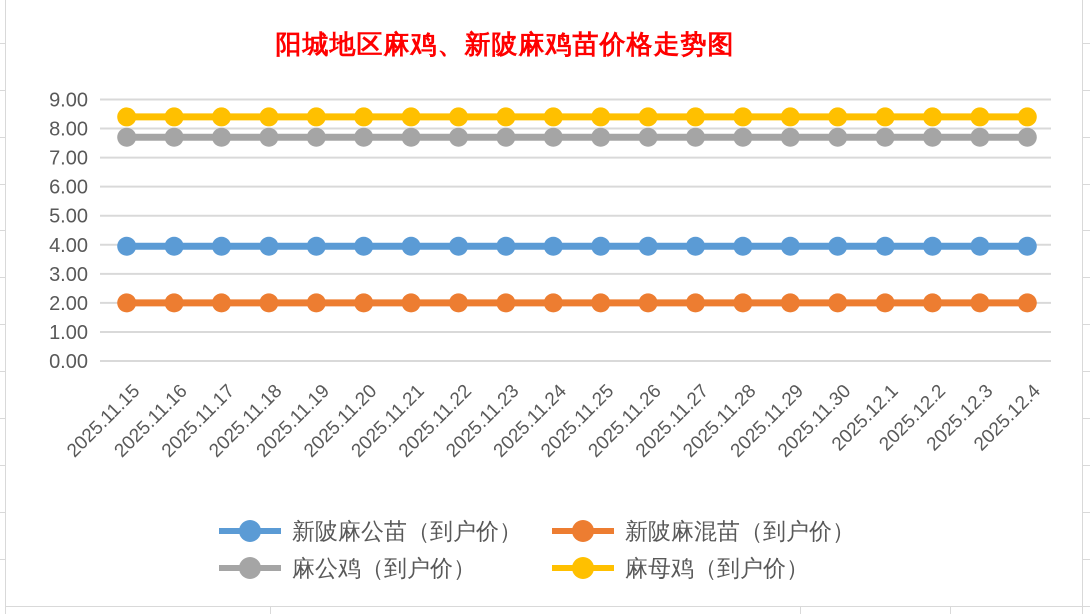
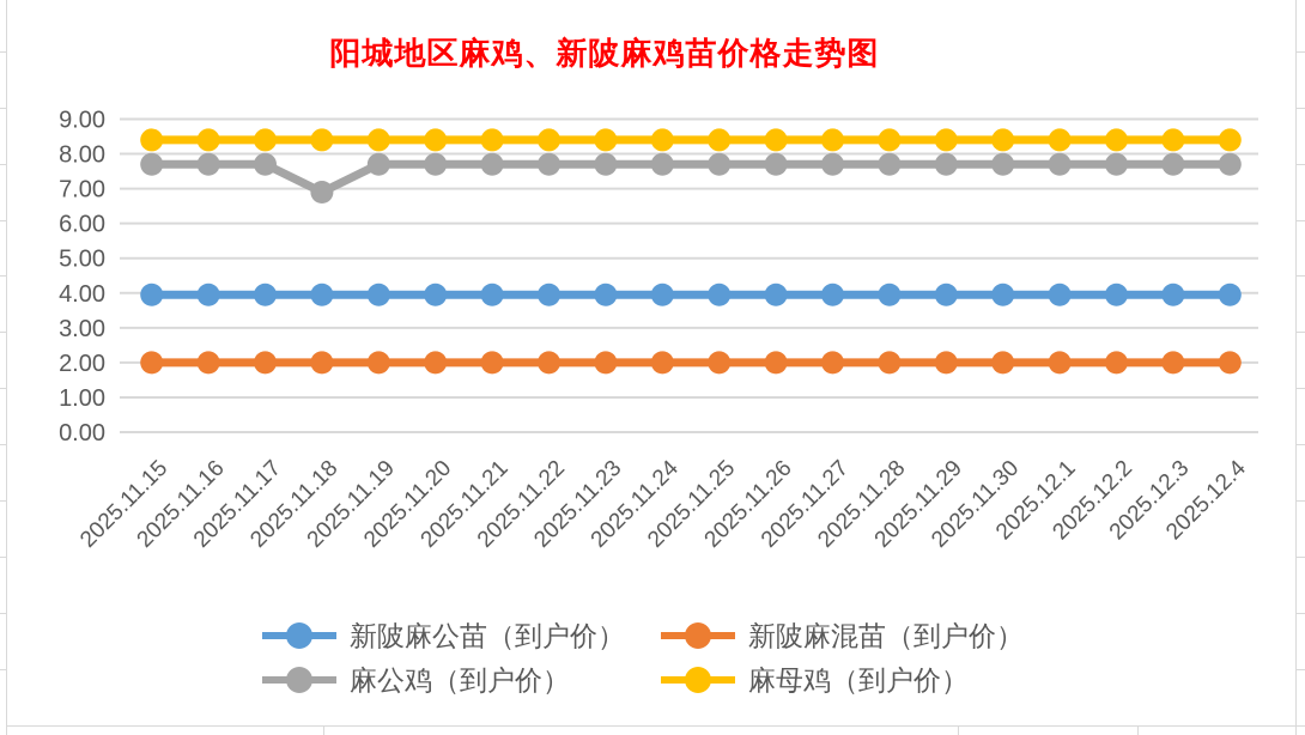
麻公鸡（到户价）/2025.11.18: 7.7 -> 6.9
